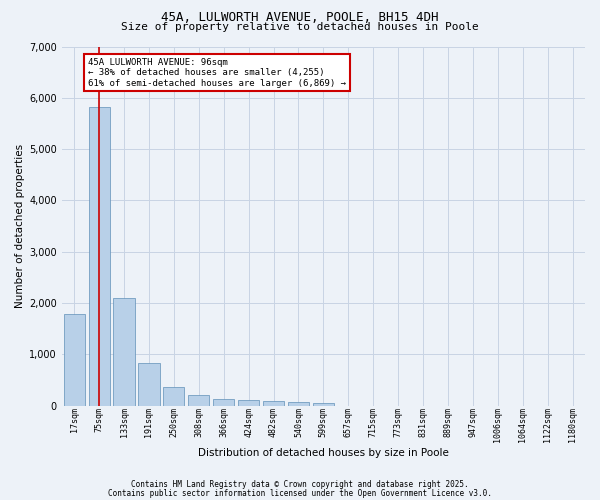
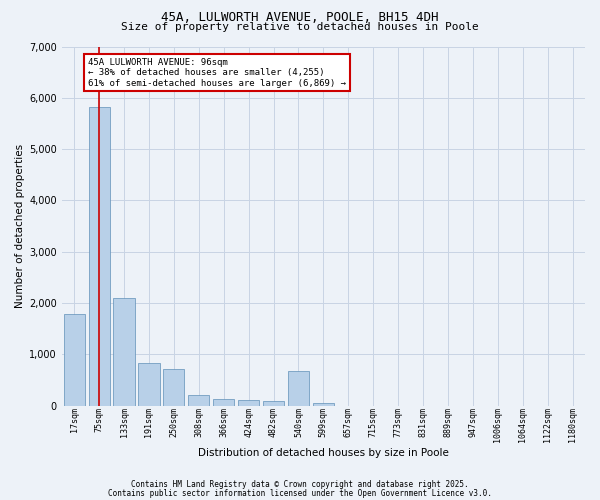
250sqm: 360 -> 720
540sqm: 70 -> 680
